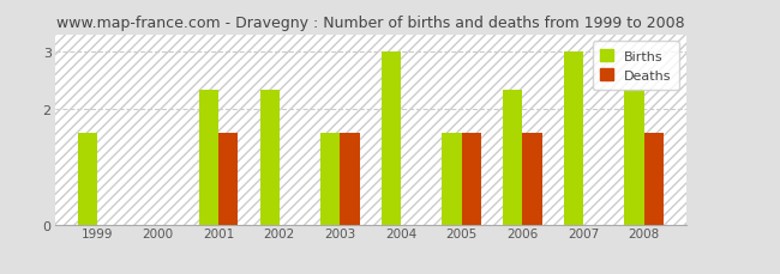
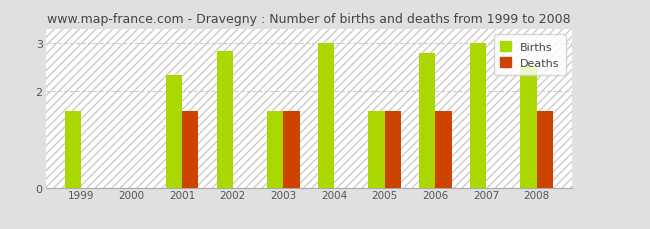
Births/2002: 2.35 -> 2.85
Births/2006: 2.35 -> 2.80
Births/2008: 2.35 -> 2.55
